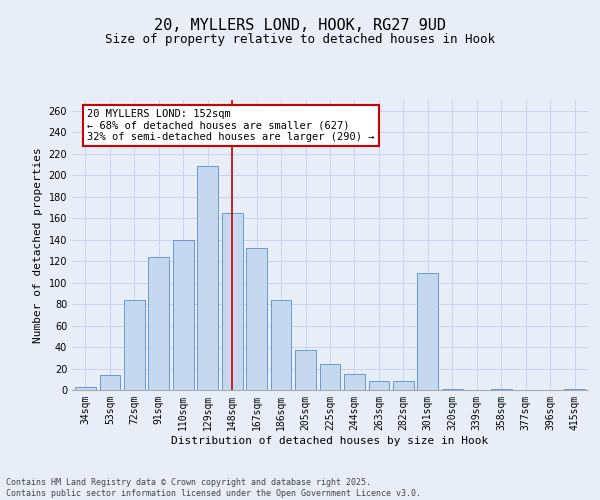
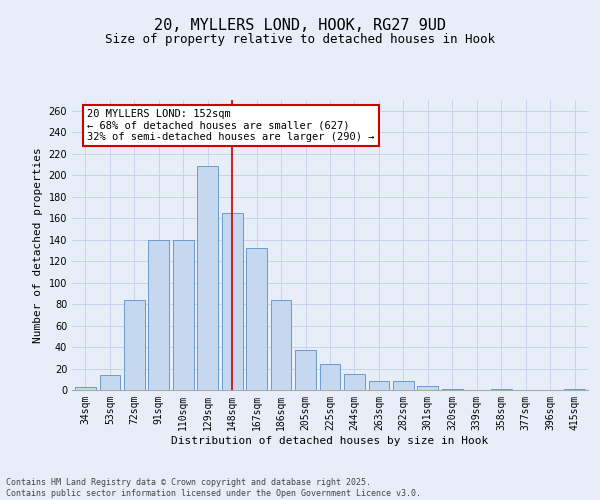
91sqm: 124 -> 140
301sqm: 109 -> 4
